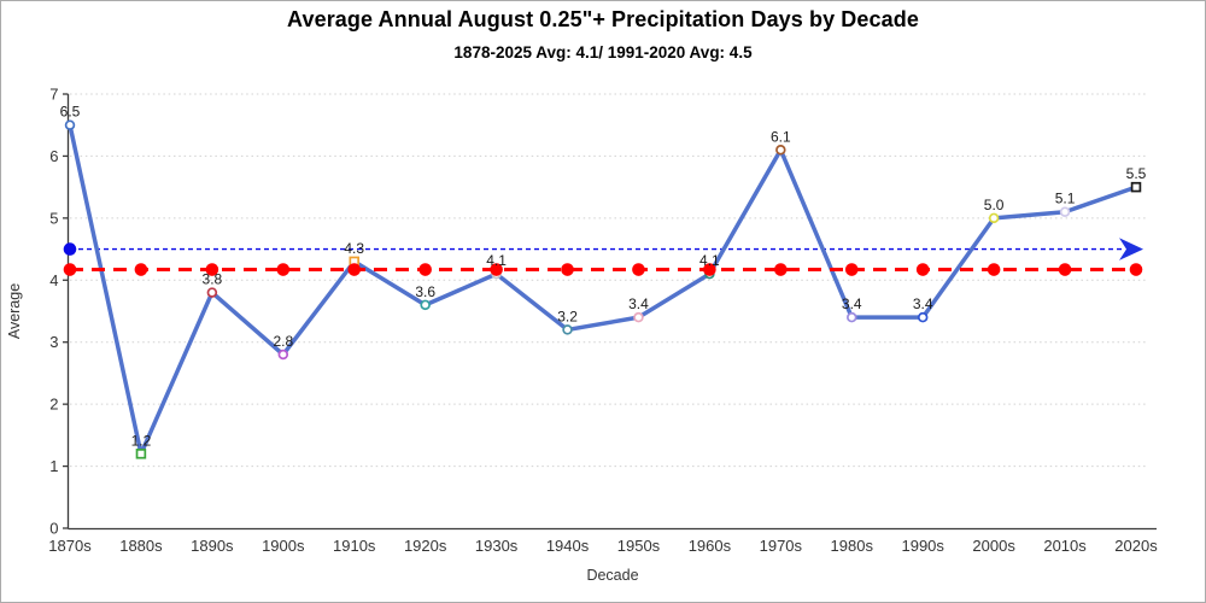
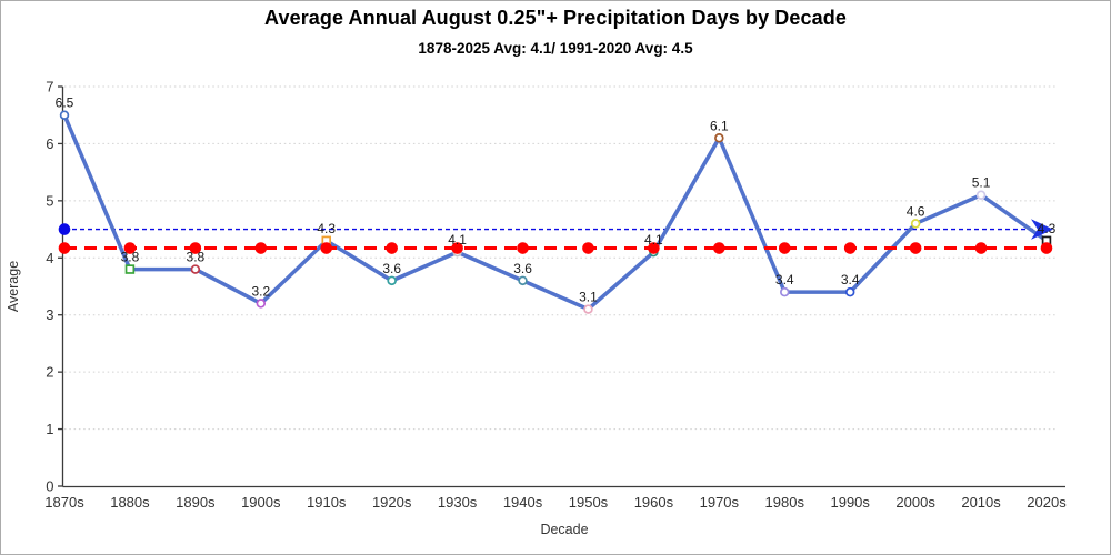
1880s: 1.2 -> 3.8
1900s: 2.8 -> 3.2
1940s: 3.2 -> 3.6
1950s: 3.4 -> 3.1
2000s: 5.0 -> 4.6
2020s: 5.5 -> 4.3
